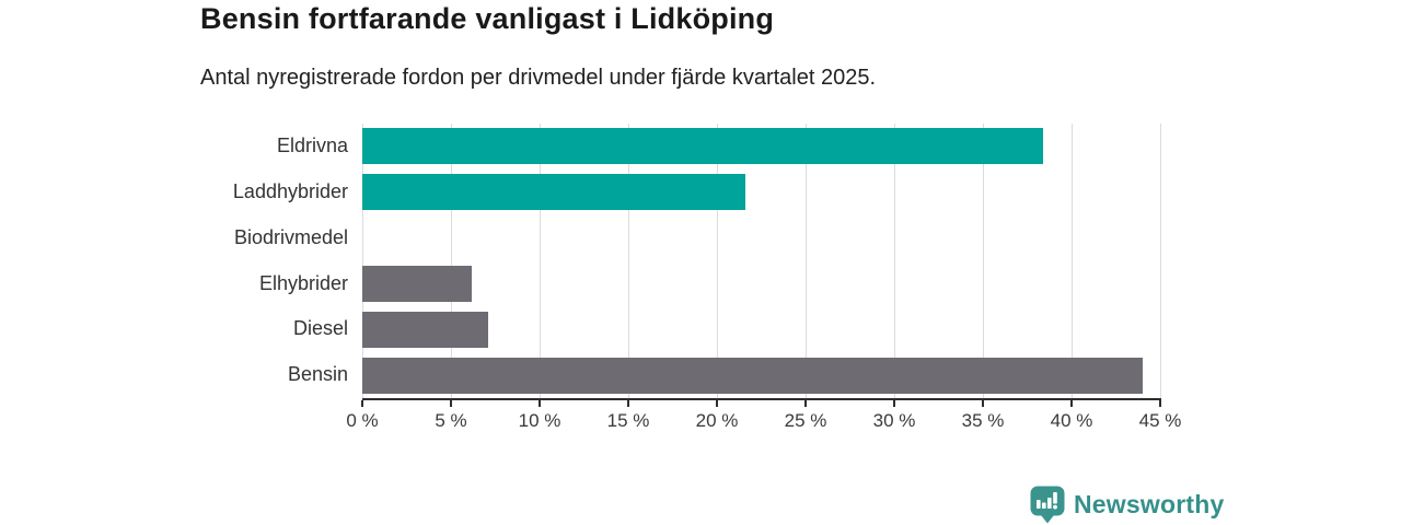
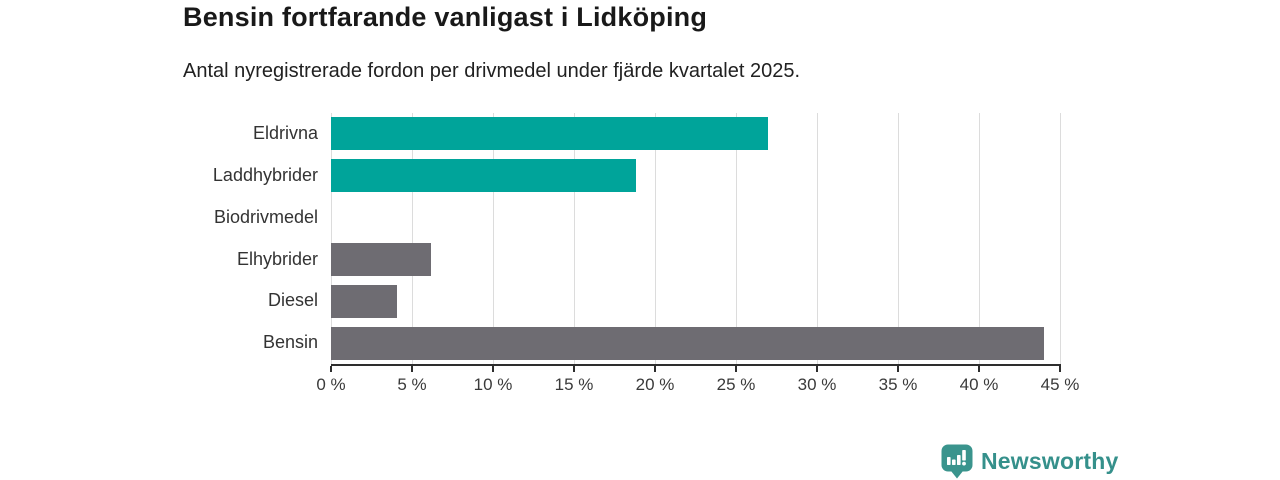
Eldrivna: 38.4% -> 27.0%
Laddhybrider: 21.6% -> 18.8%
Diesel: 7.1% -> 4.1%
